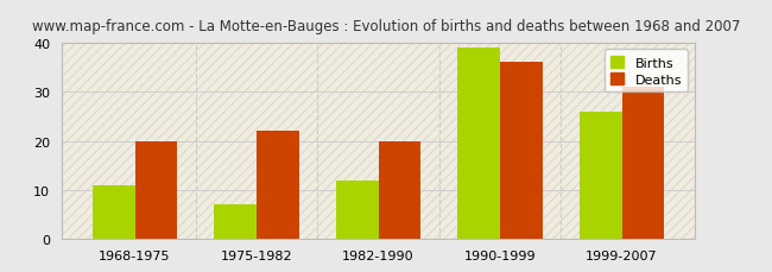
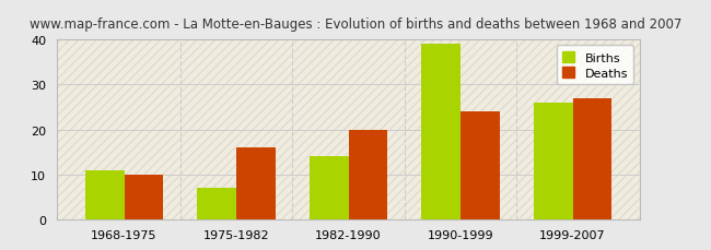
Deaths/1968-1975: 20 -> 10
Deaths/1975-1982: 22 -> 16
Births/1982-1990: 12 -> 14
Deaths/1990-1999: 36 -> 24
Deaths/1999-2007: 31 -> 27
